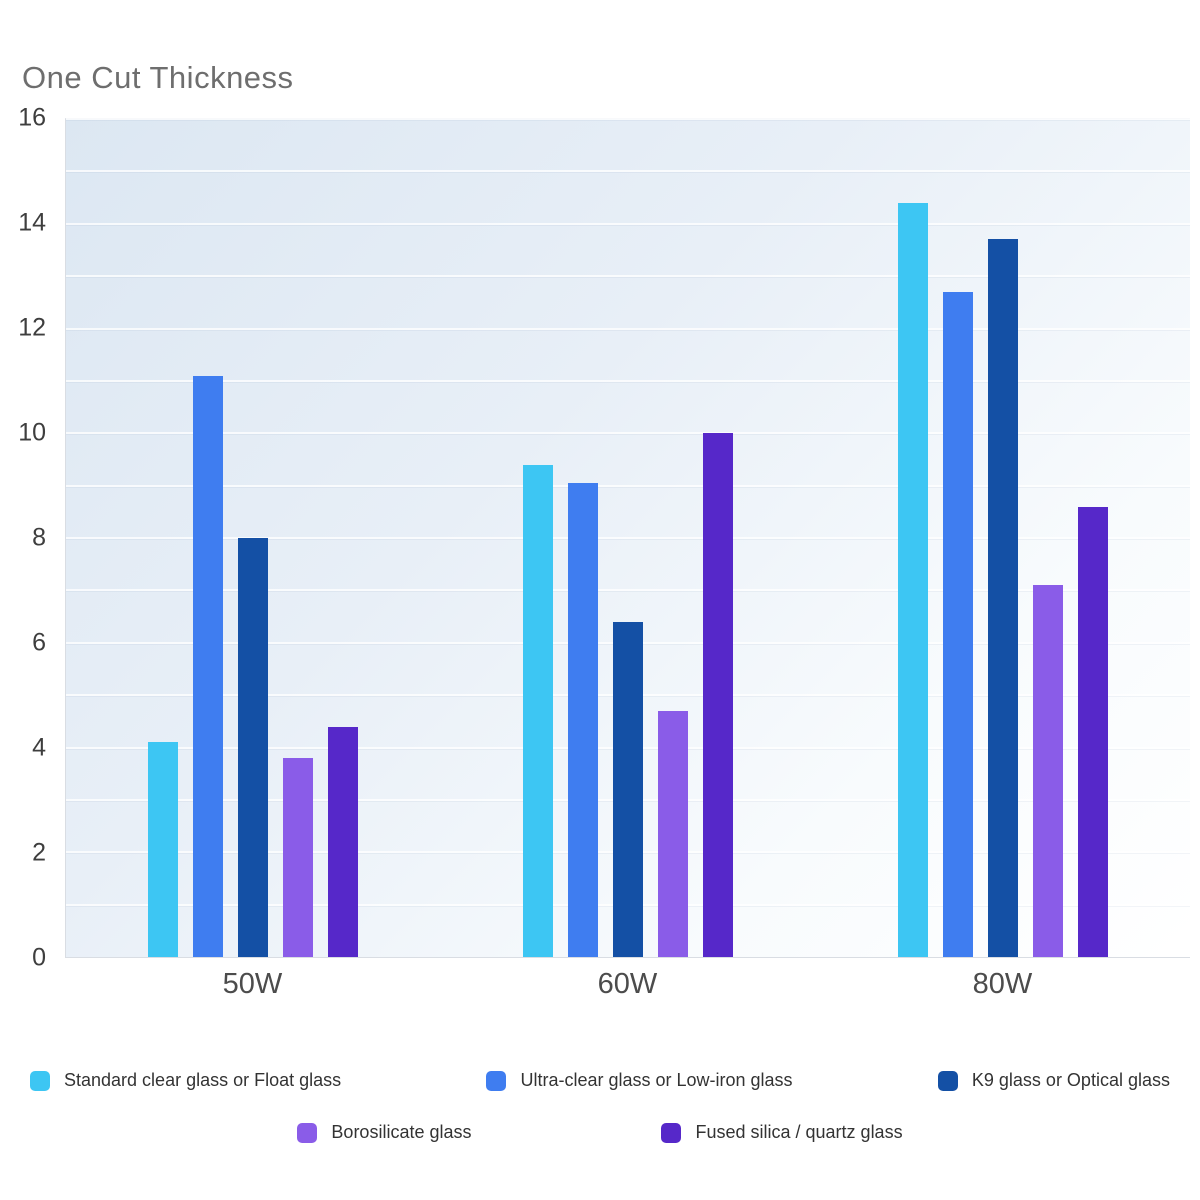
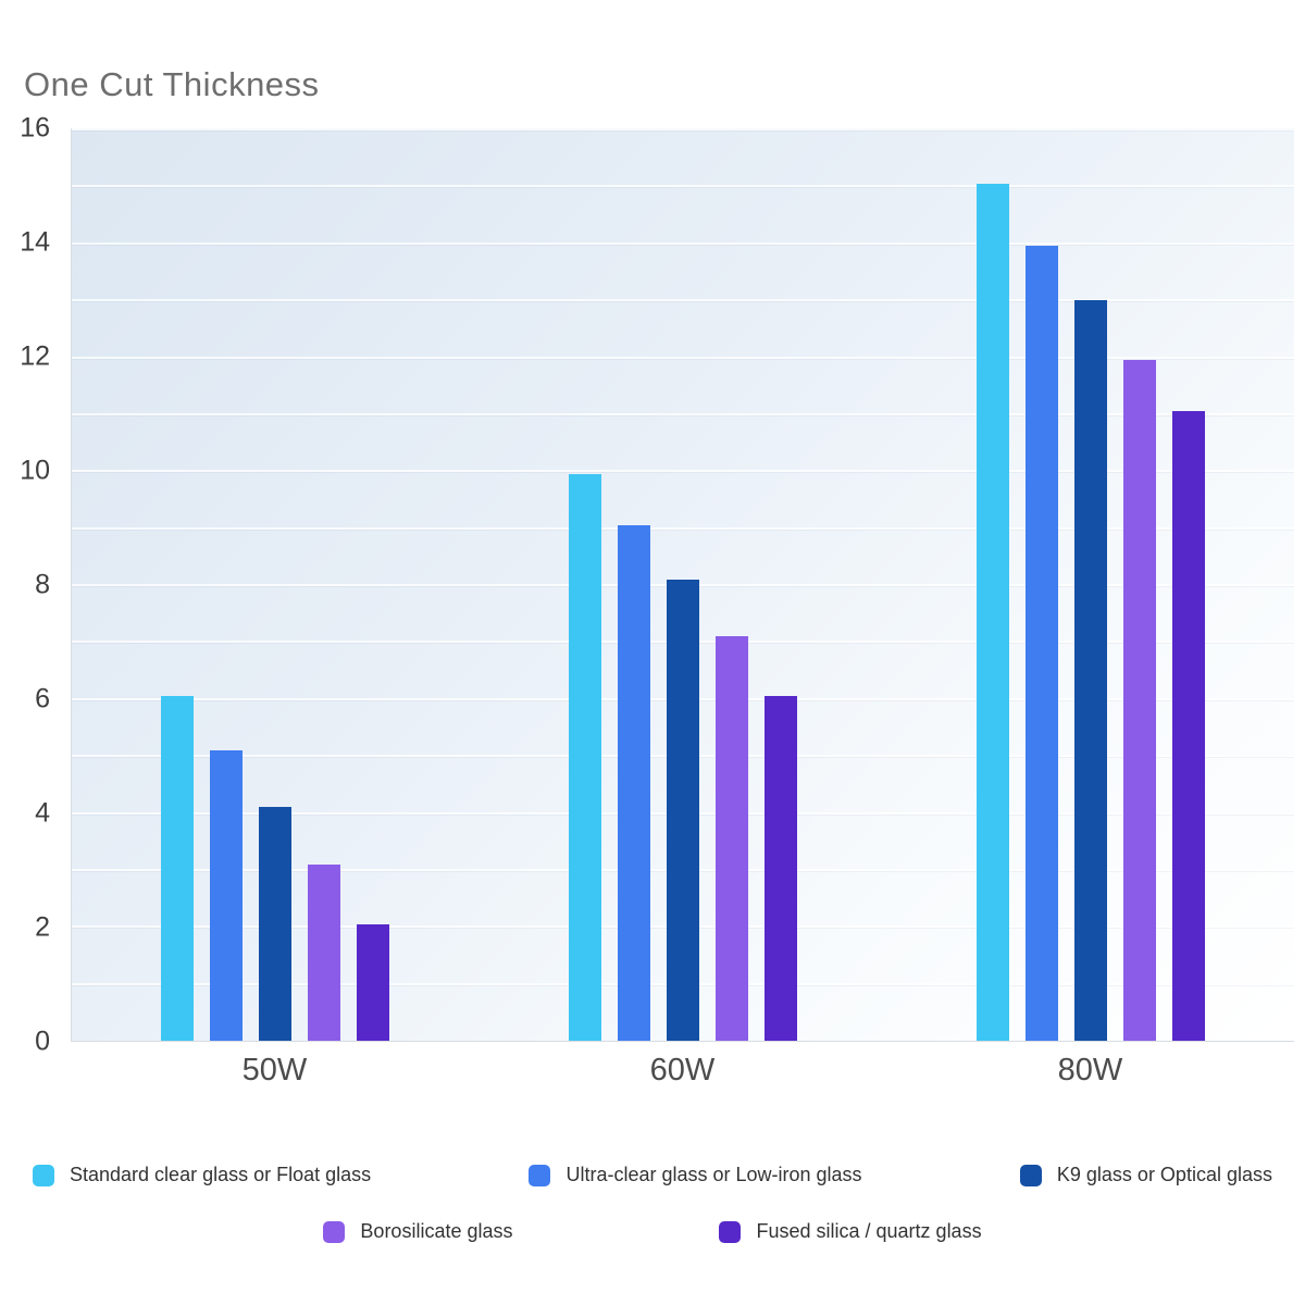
Standard clear glass or Float glass/50W: 4.1 -> 6.0
Ultra-clear glass or Low-iron glass/50W: 11.1 -> 5.1
K9 glass or Optical glass/50W: 8.0 -> 4.1
Borosilicate glass/50W: 3.8 -> 3.1
Fused silica / quartz glass/50W: 4.4 -> 2.0
Standard clear glass or Float glass/60W: 9.4 -> 9.9
K9 glass or Optical glass/60W: 6.4 -> 8.1
Borosilicate glass/60W: 4.7 -> 7.1
Fused silica / quartz glass/60W: 10.0 -> 6.0
Standard clear glass or Float glass/80W: 14.4 -> 15.1
Ultra-clear glass or Low-iron glass/80W: 12.7 -> 13.9
K9 glass or Optical glass/80W: 13.7 -> 13.0
Borosilicate glass/80W: 7.1 -> 11.9
Fused silica / quartz glass/80W: 8.6 -> 11.1
